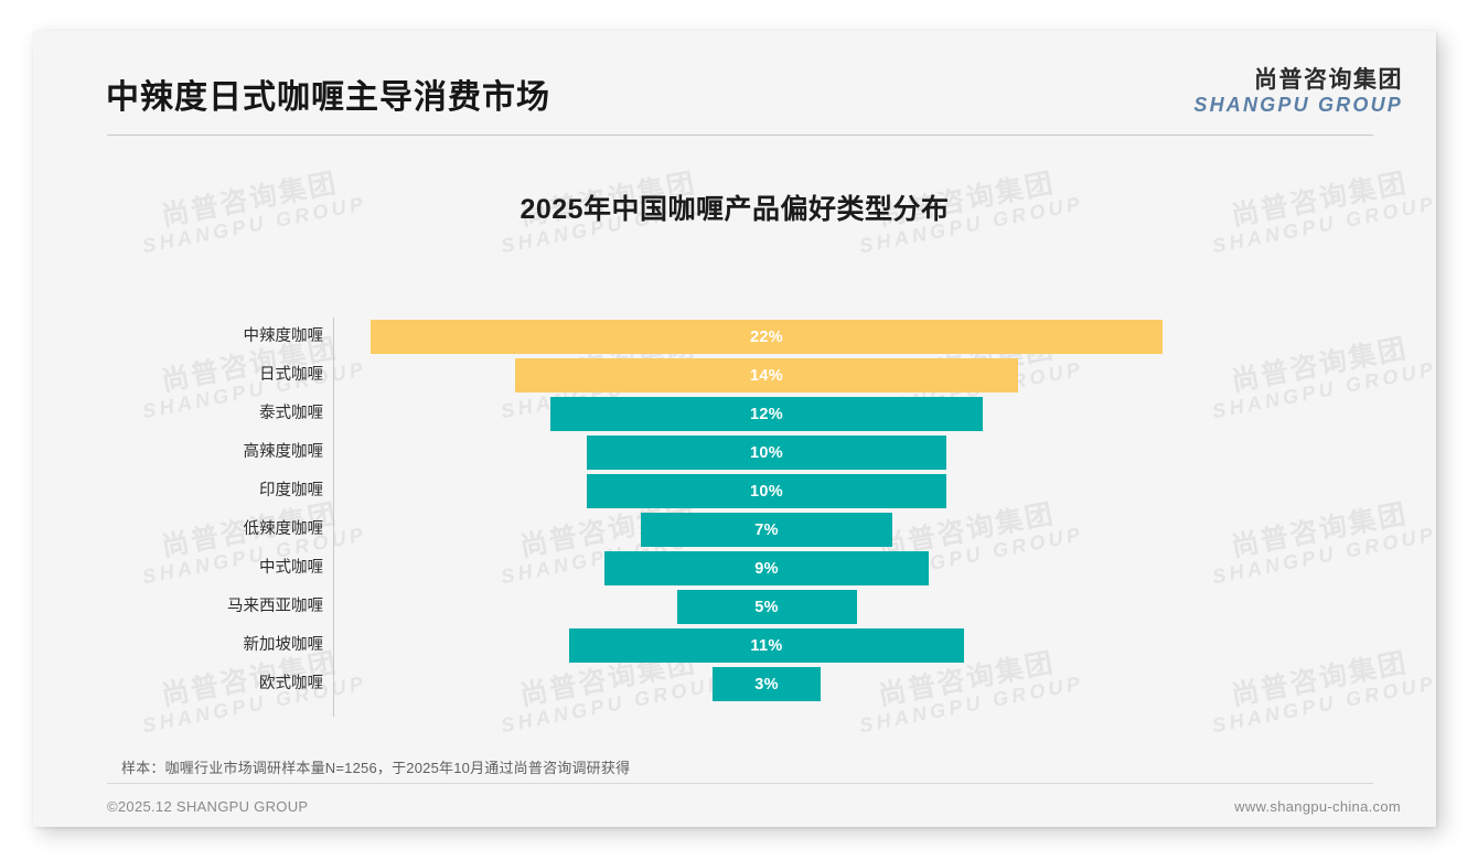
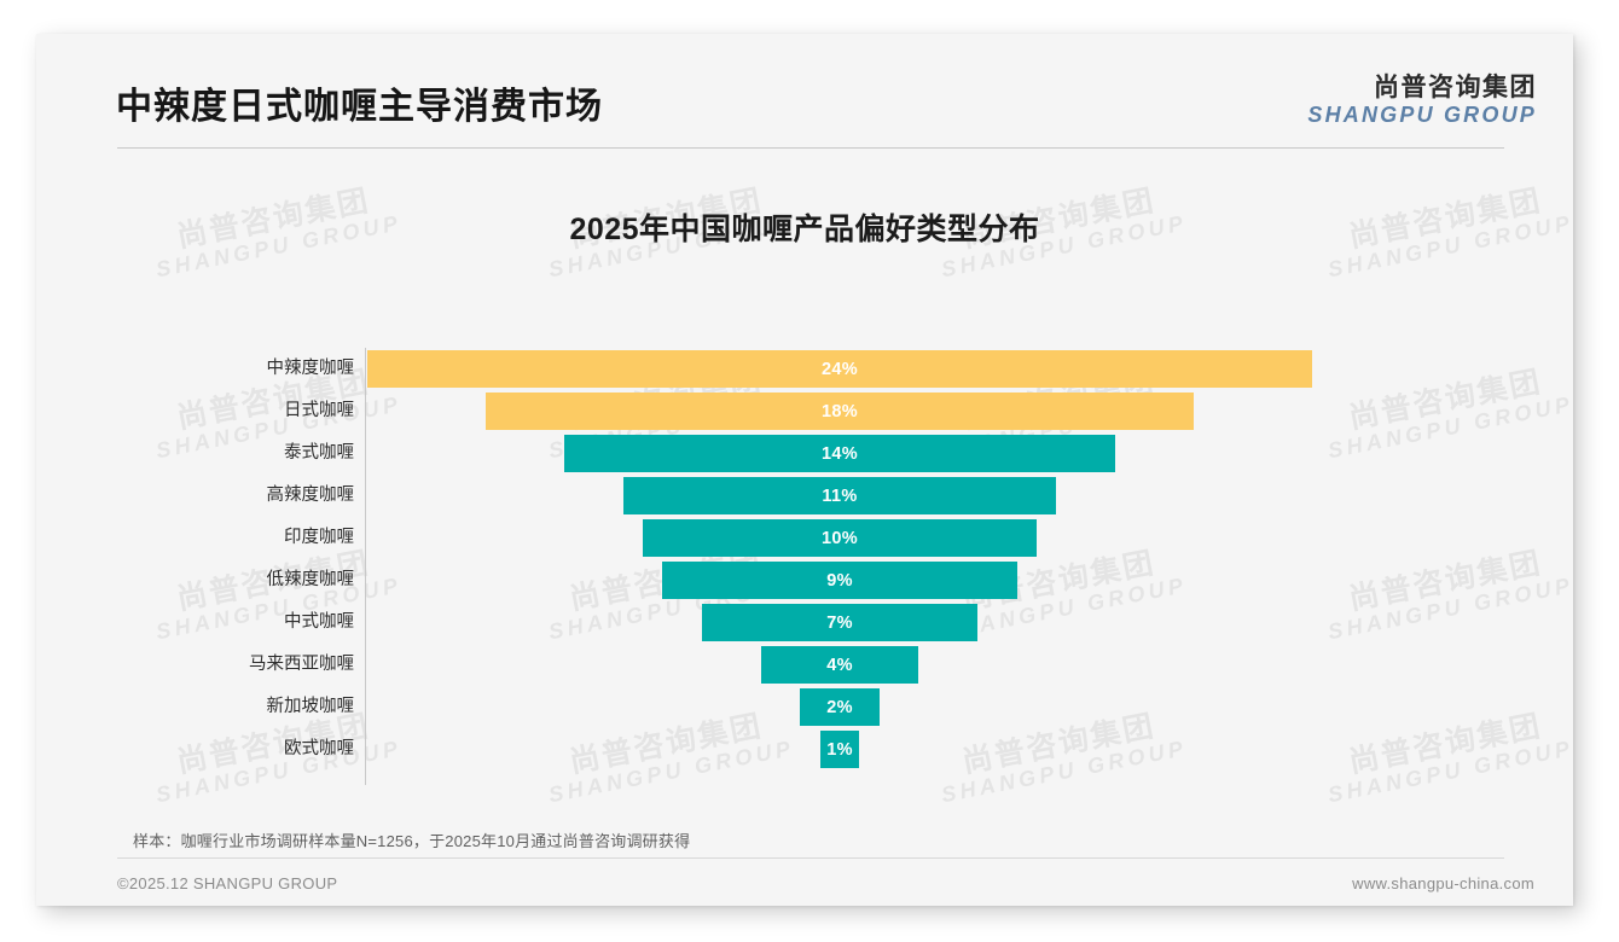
中辣度咖喱: 22% -> 24%
日式咖喱: 14% -> 18%
泰式咖喱: 12% -> 14%
高辣度咖喱: 10% -> 11%
低辣度咖喱: 7% -> 9%
中式咖喱: 9% -> 7%
马来西亚咖喱: 5% -> 4%
新加坡咖喱: 11% -> 2%
欧式咖喱: 3% -> 1%
